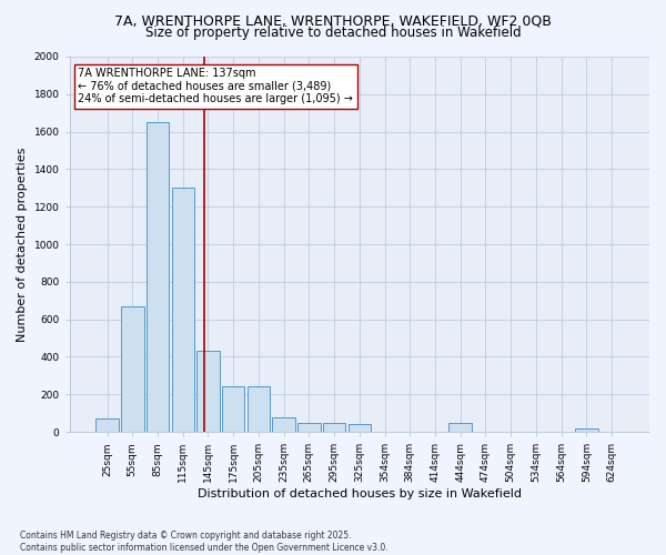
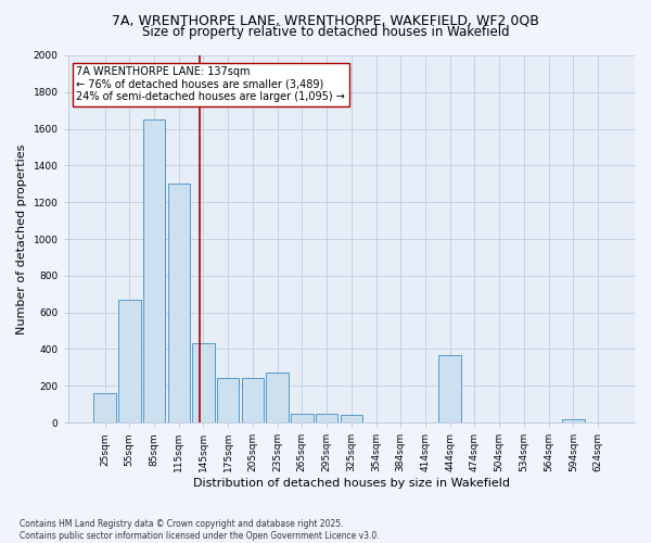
25sqm: 70 -> 160
235sqm: 80 -> 270
444sqm: 50 -> 370
